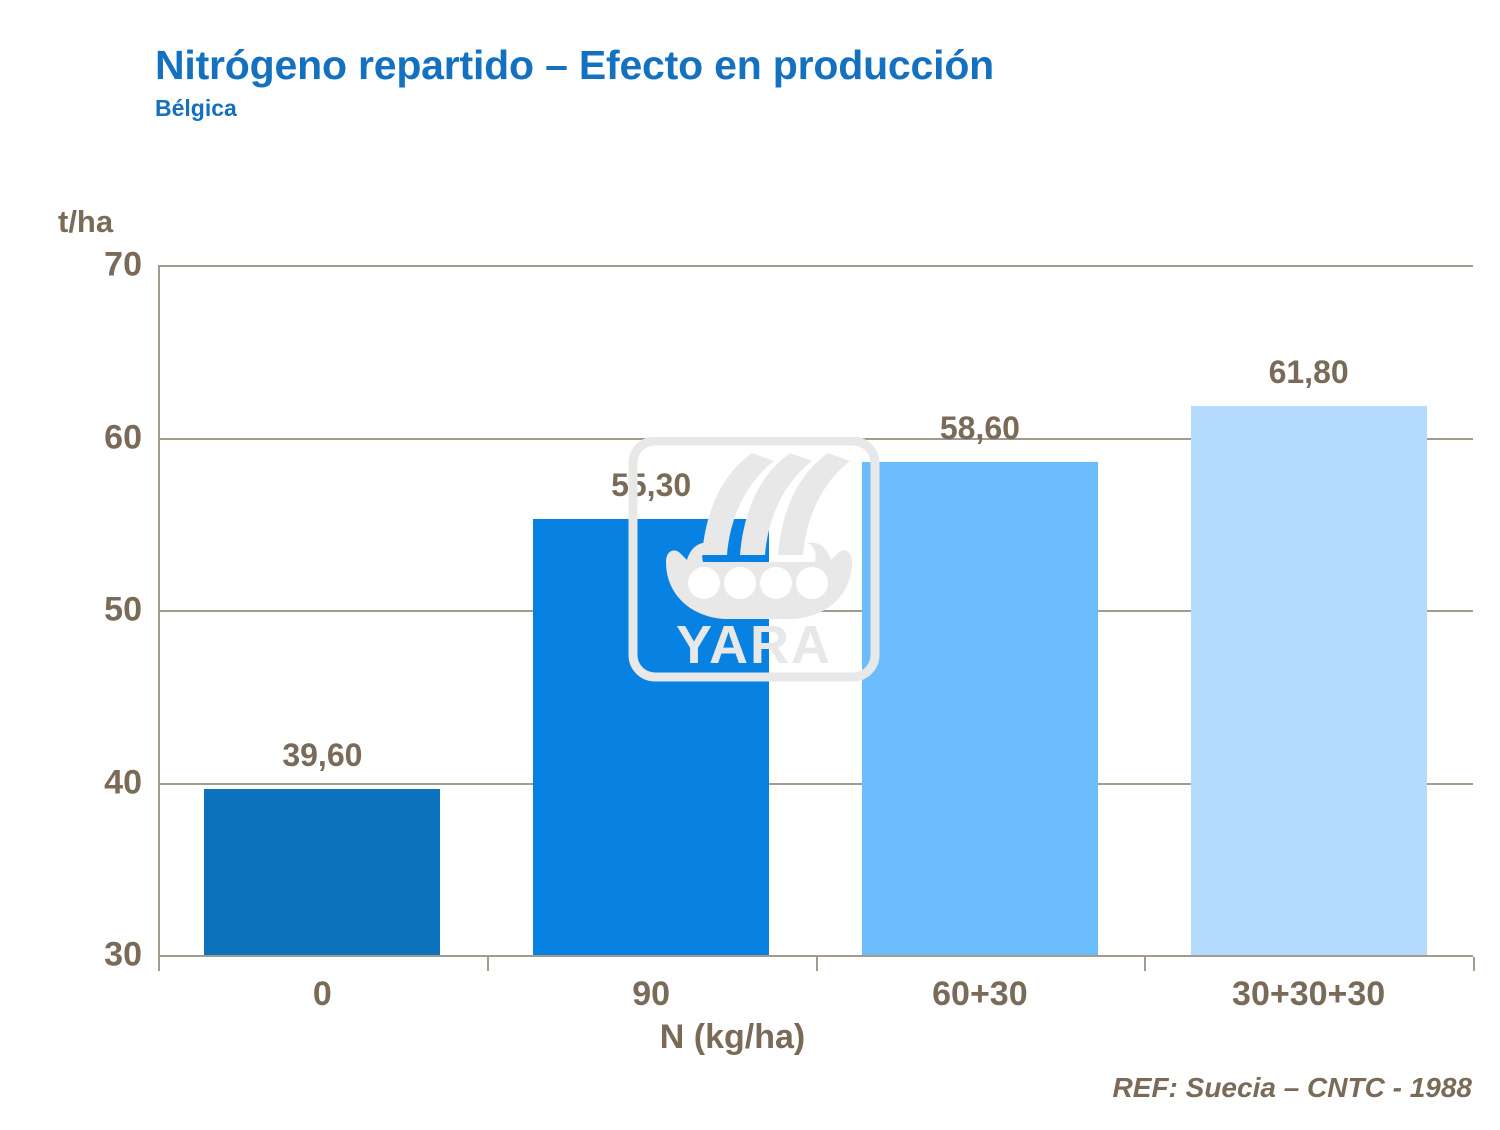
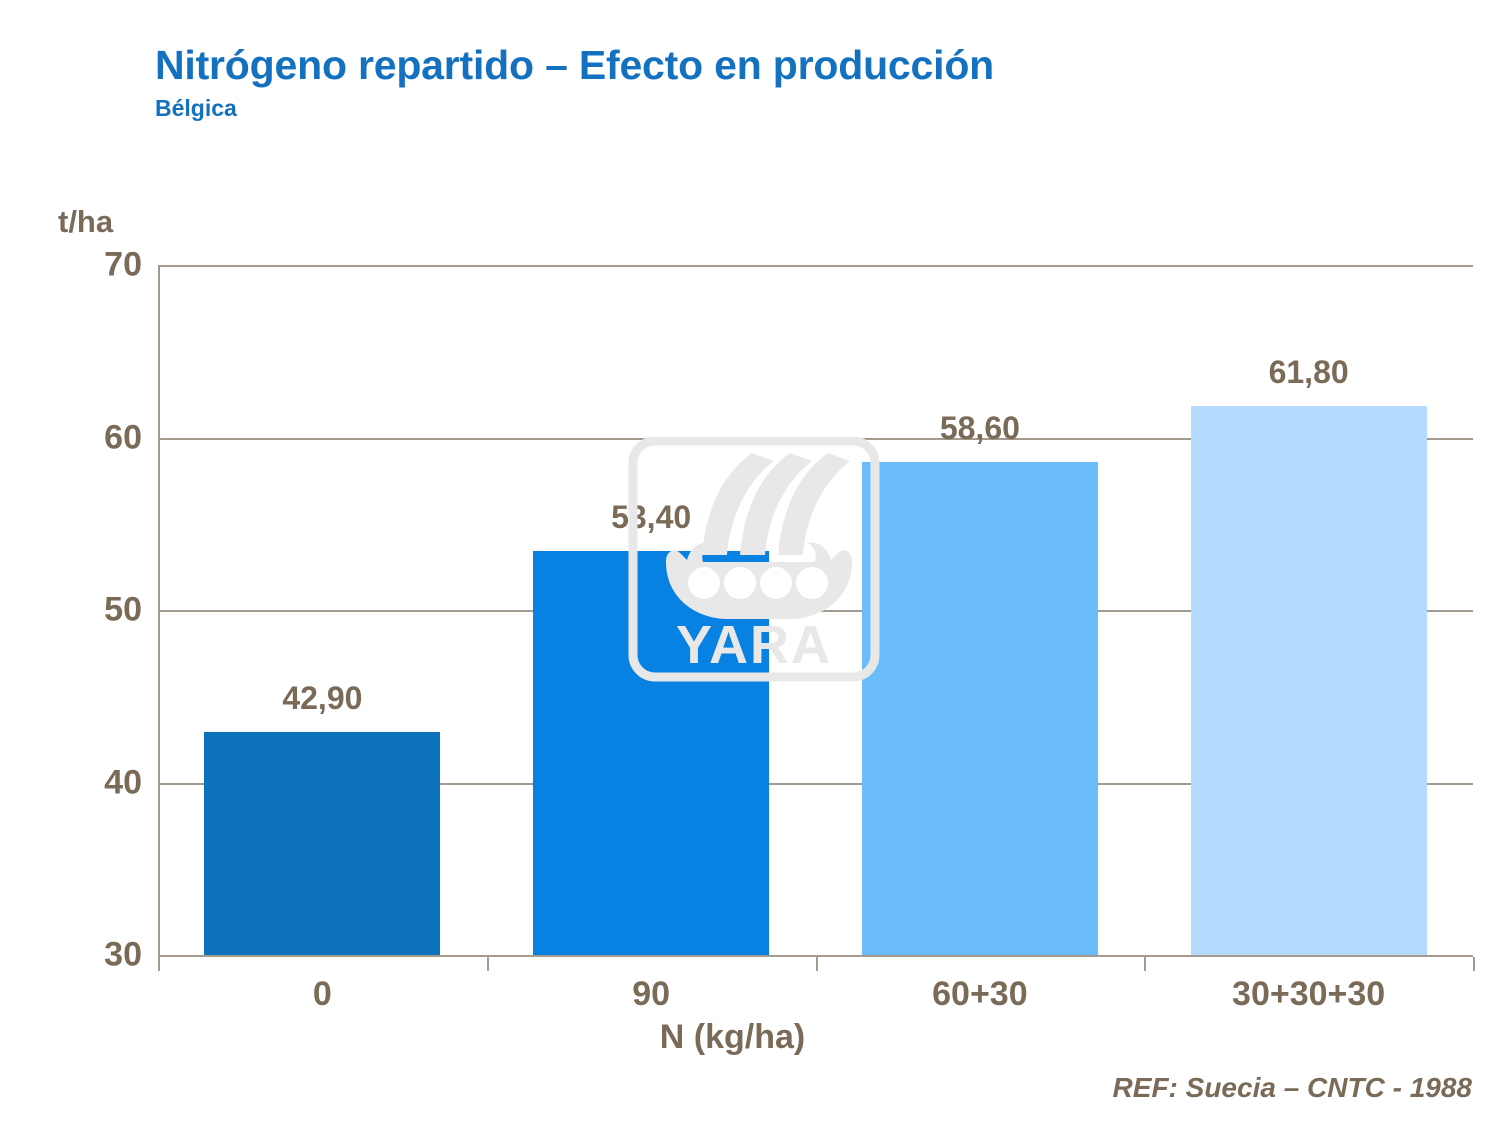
0: 39,60 -> 42,90
90: 55,30 -> 53,40
